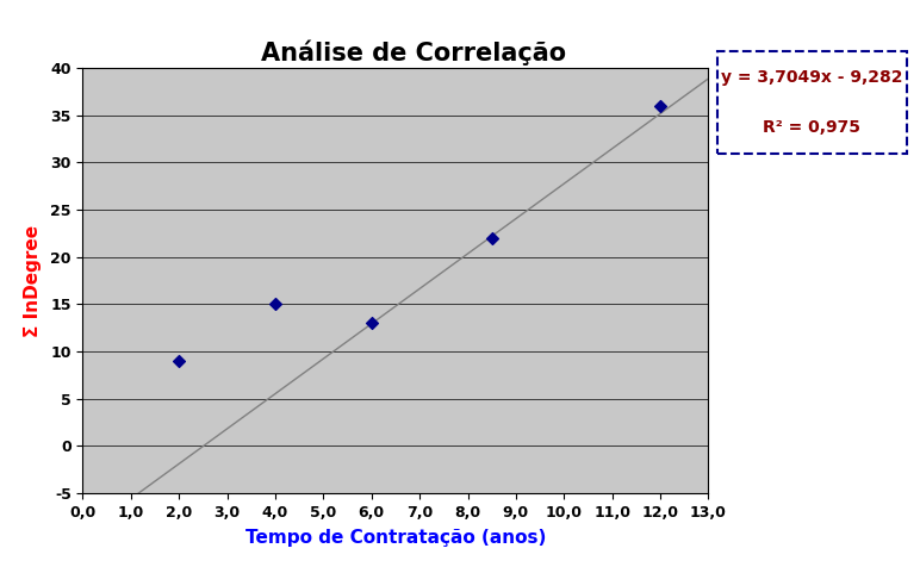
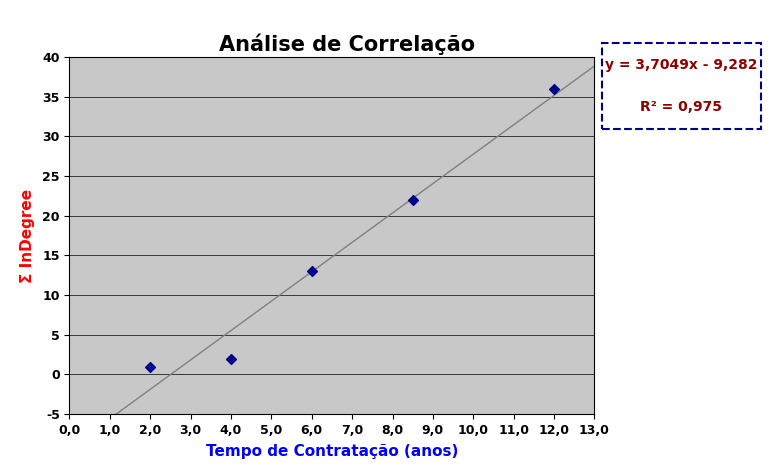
2,0: 9 -> 1
4,0: 15 -> 2
